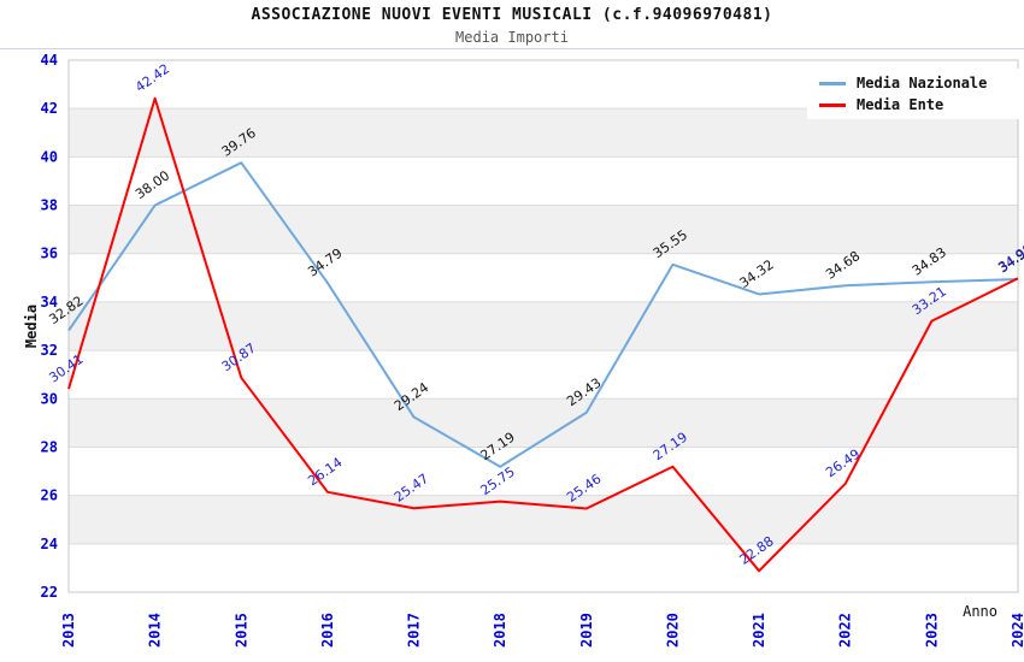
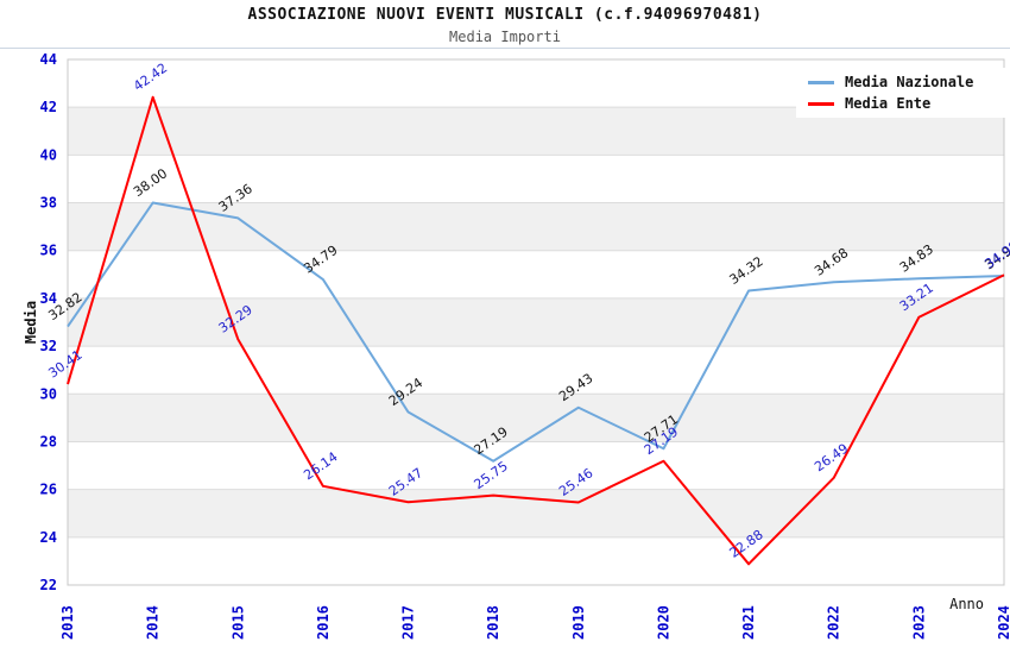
Media Nazionale/2015: 39.76 -> 37.36
Media Ente/2015: 30.87 -> 32.29
Media Nazionale/2020: 35.55 -> 27.71
